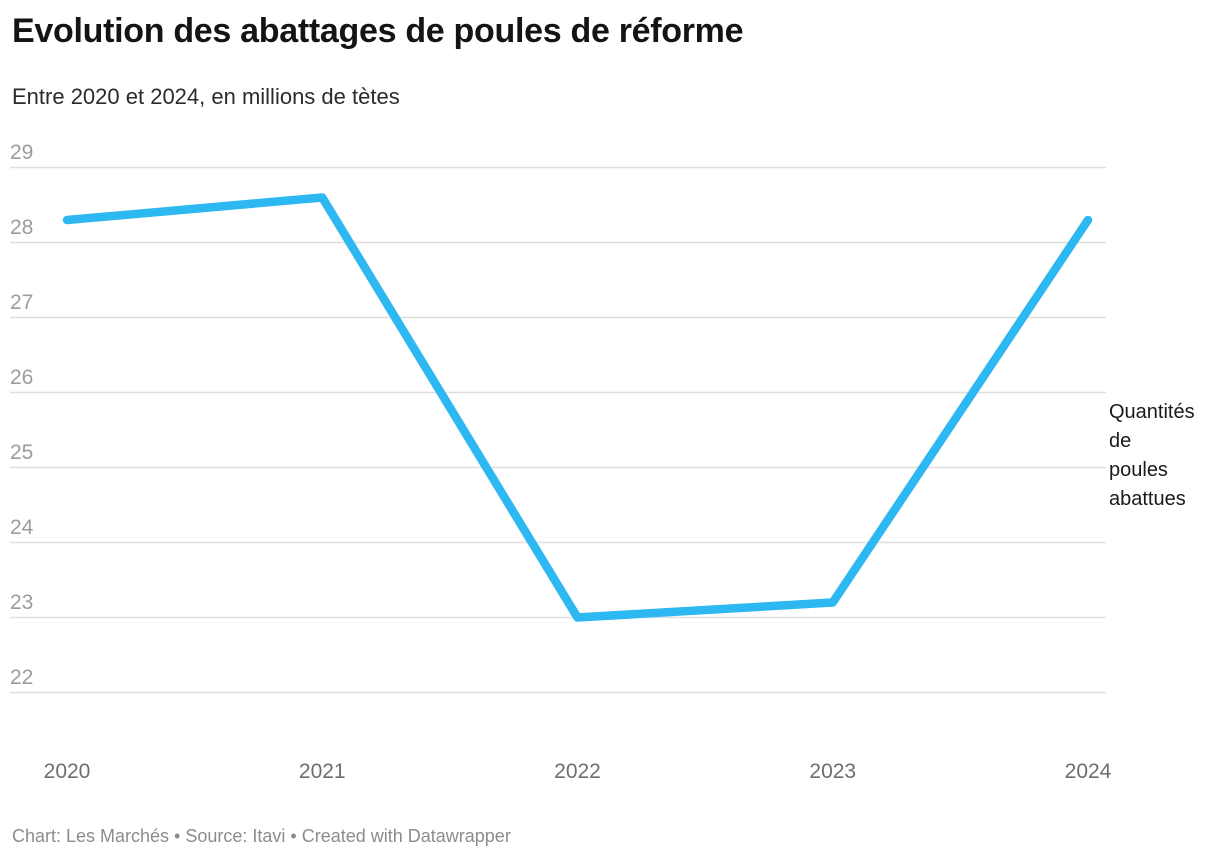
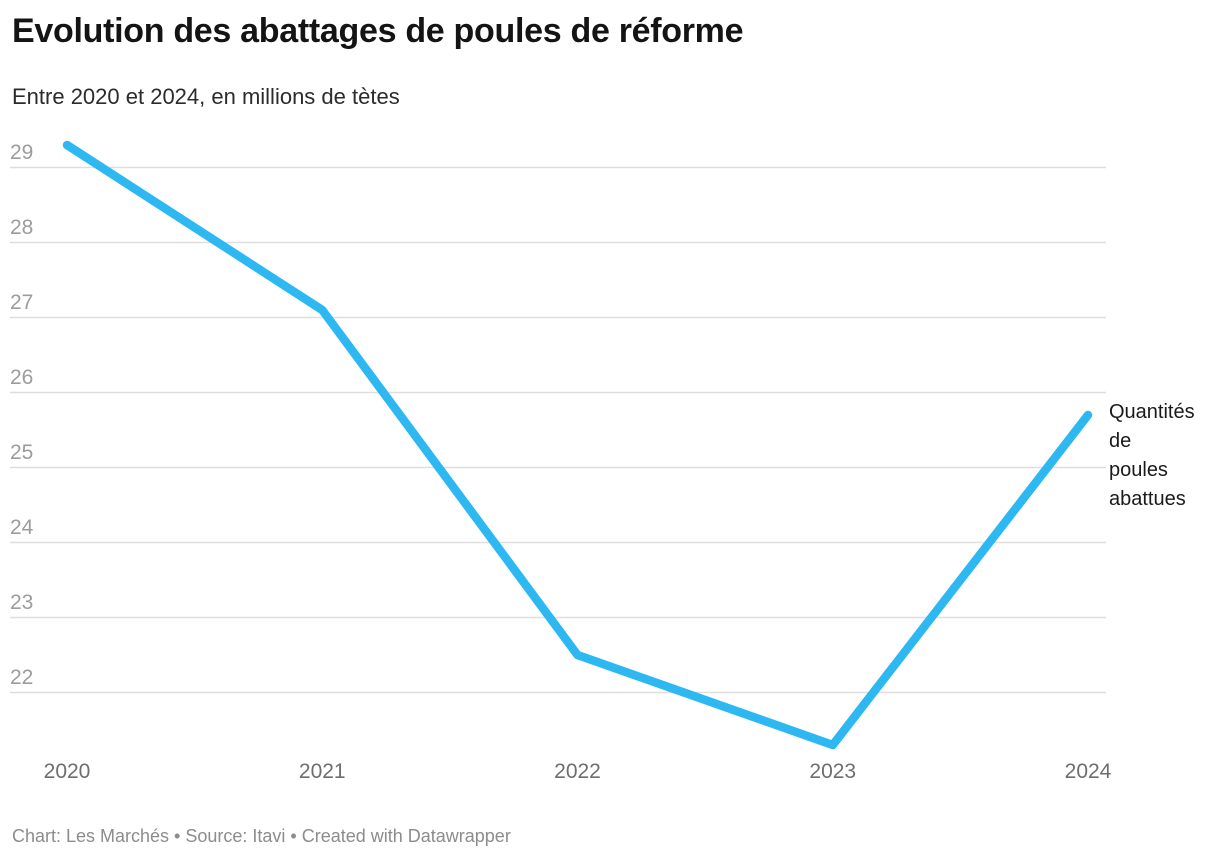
2020: 28.3 -> 29.3
2021: 28.6 -> 27.1
2022: 23.0 -> 22.5
2023: 23.2 -> 21.3
2024: 28.3 -> 25.7
